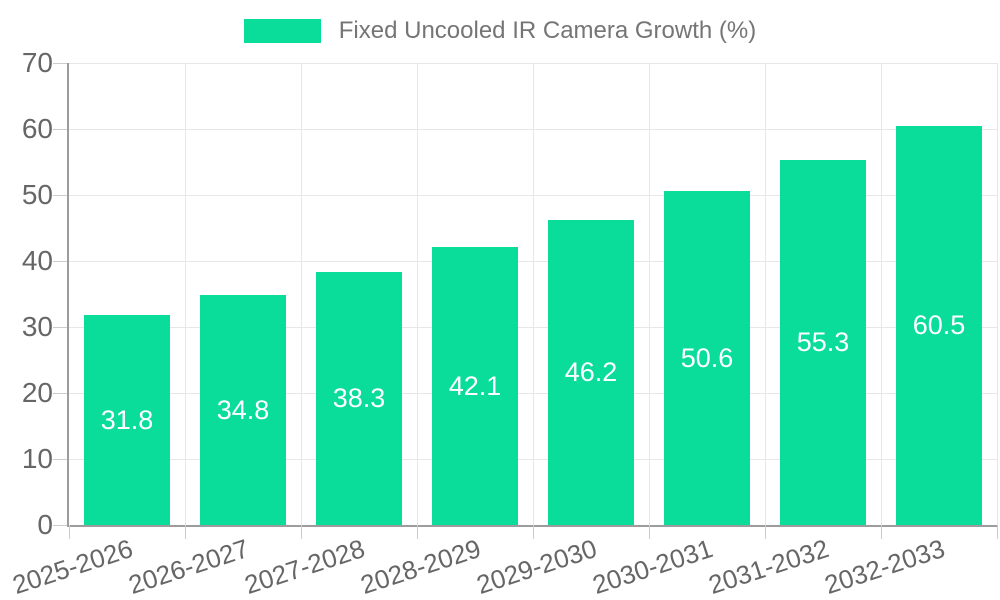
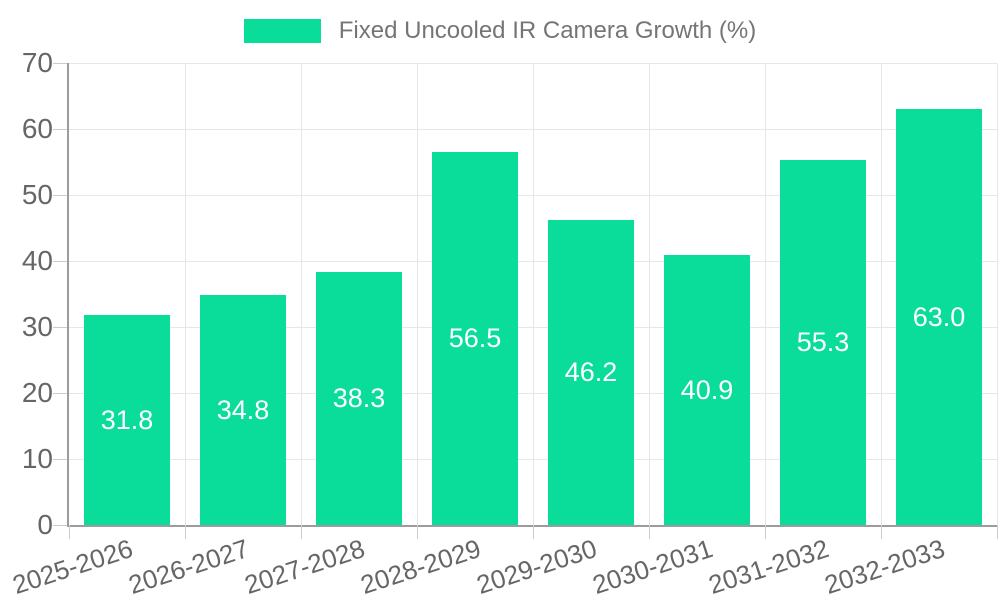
2028-2029: 42.1 -> 56.5
2030-2031: 50.6 -> 40.9
2032-2033: 60.5 -> 63.0
